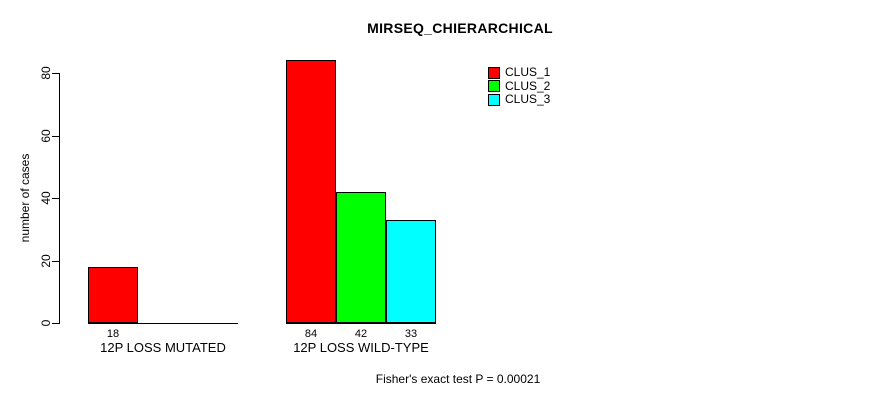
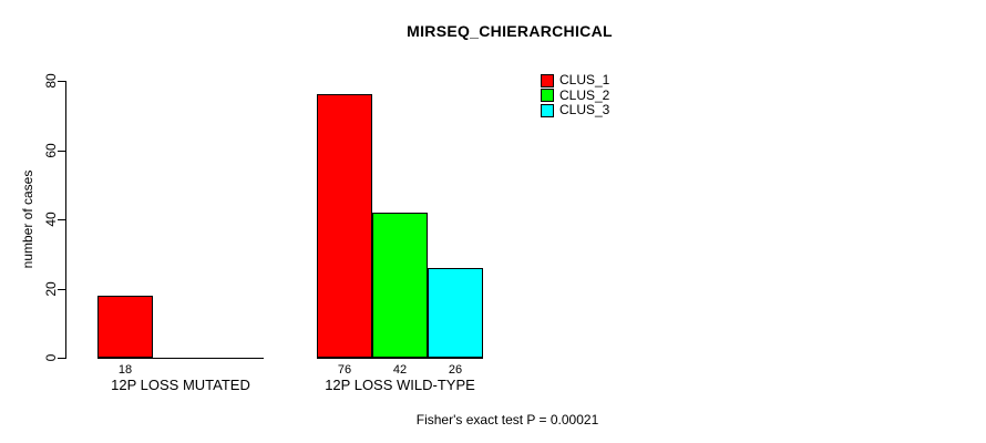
CLUS_1/12P LOSS WILD-TYPE: 84 -> 76
CLUS_3/12P LOSS WILD-TYPE: 33 -> 26
